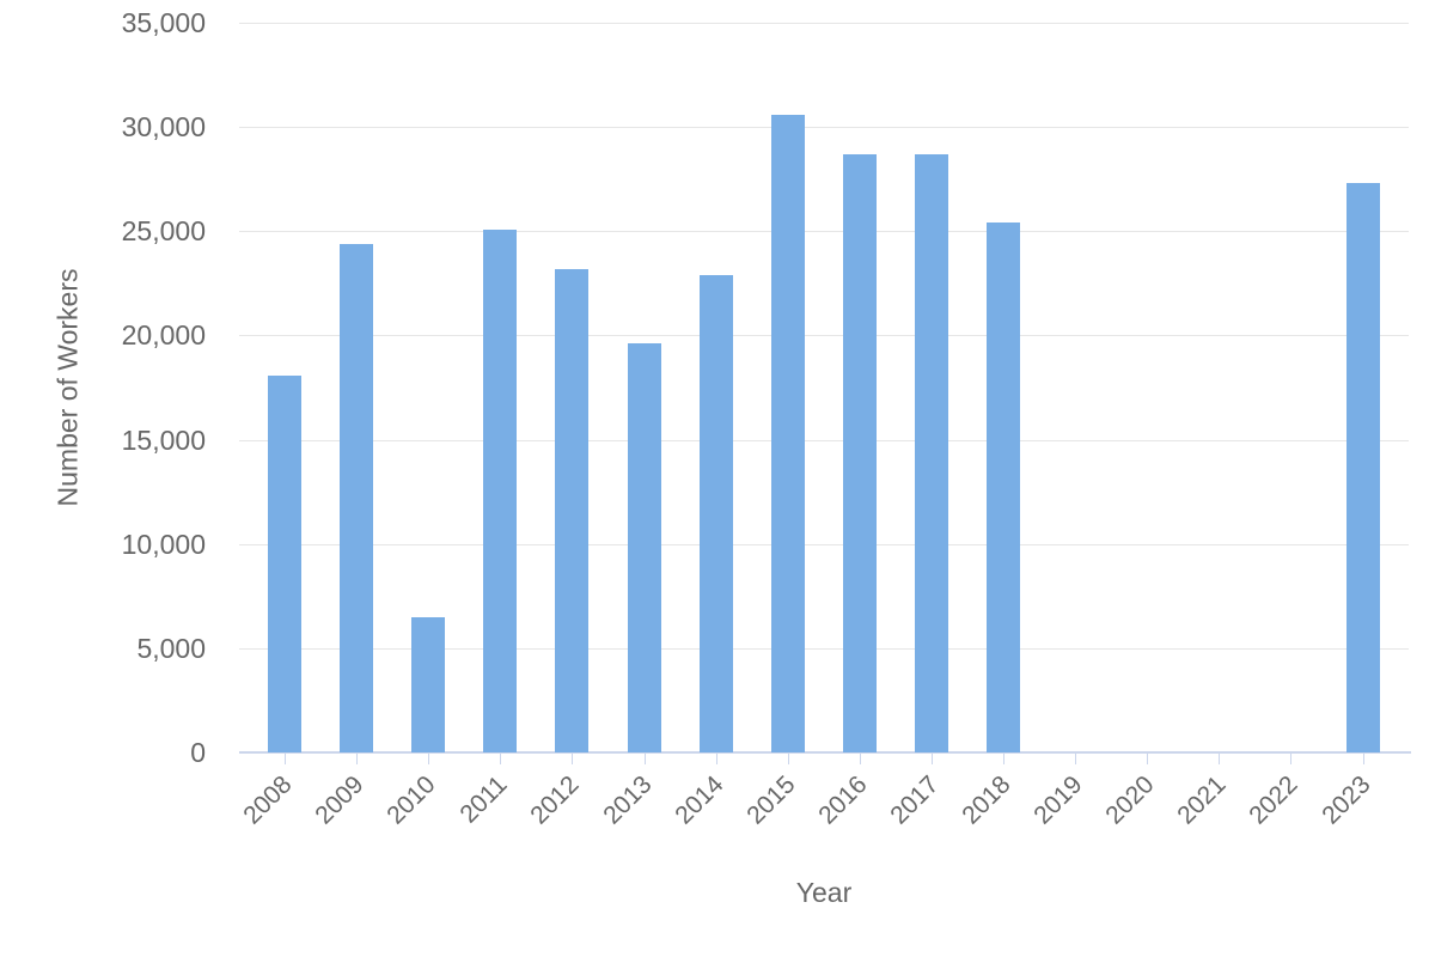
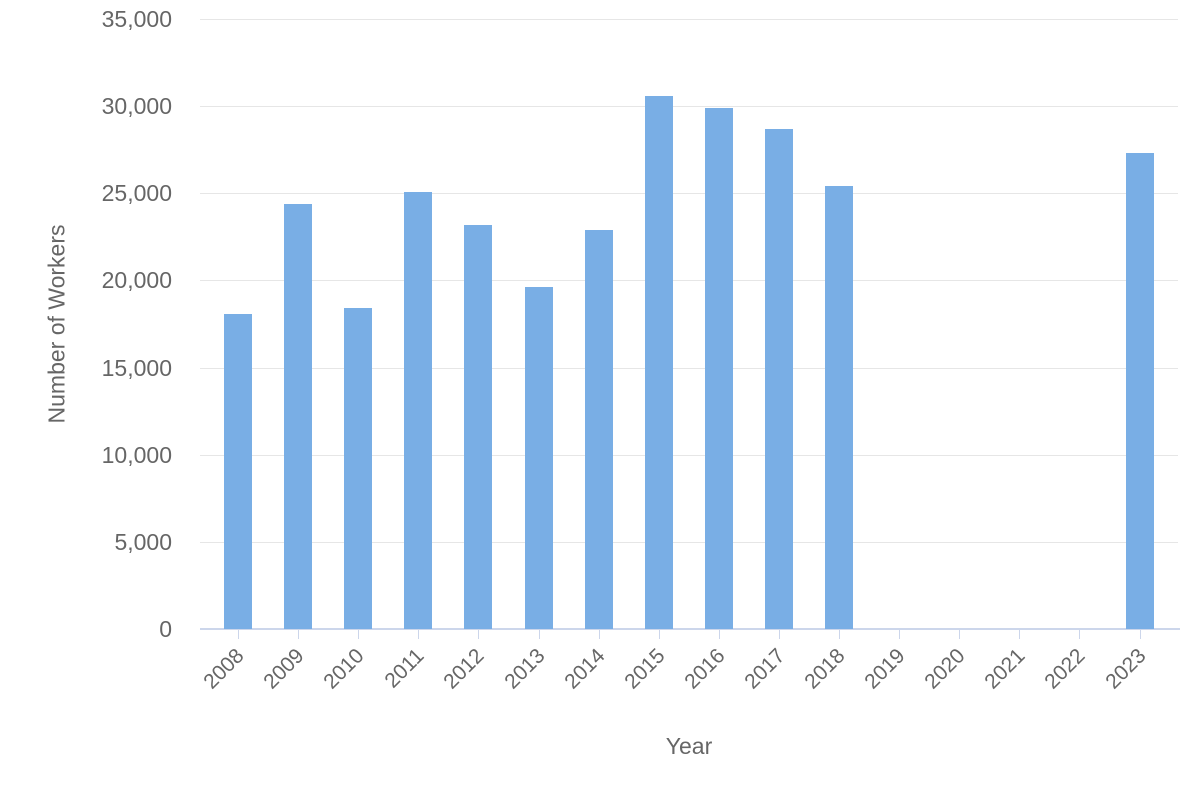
2010: 6500 -> 18400
2016: 28700 -> 29900
